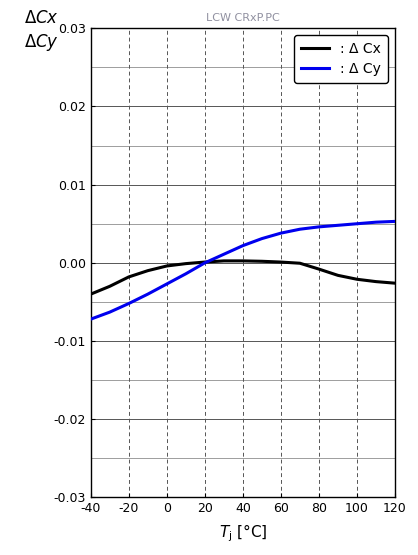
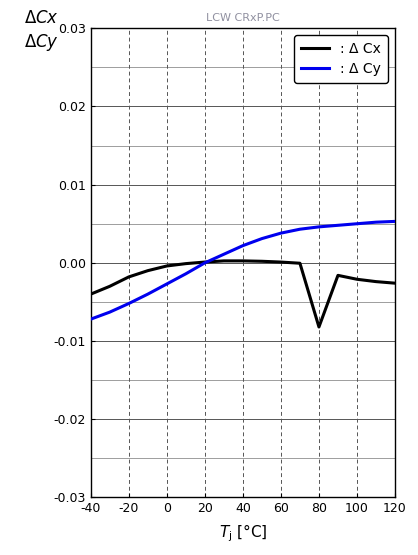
: Δ Cx/80: -0.0008 -> -0.0082
